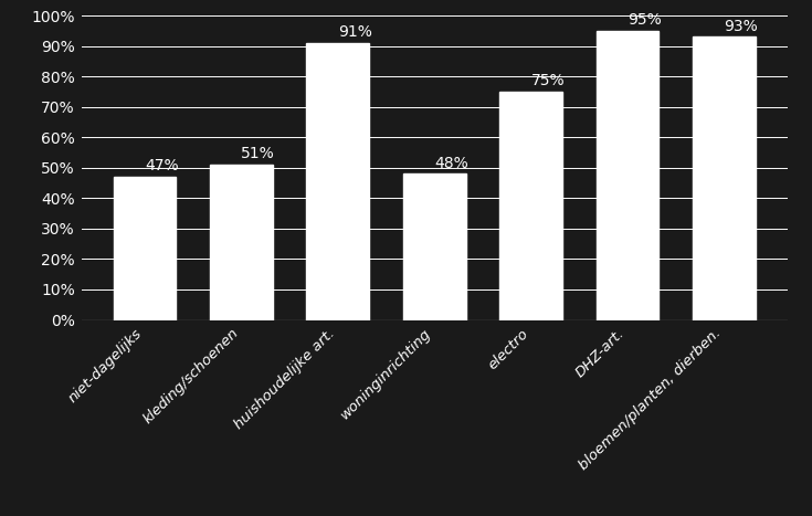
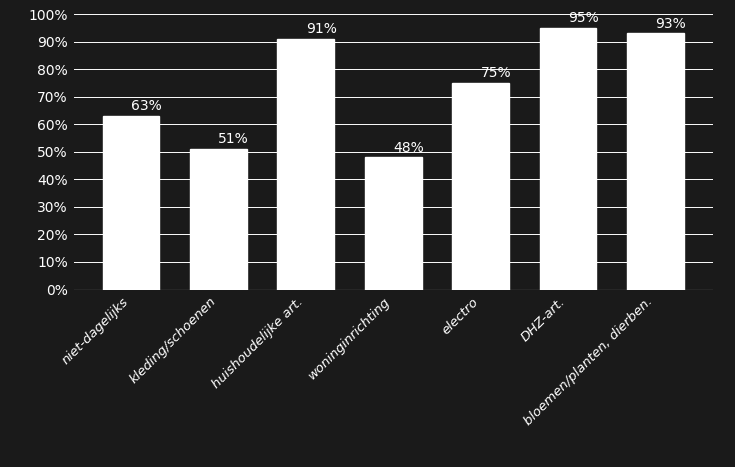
niet-dagelijks: 47% -> 63%
